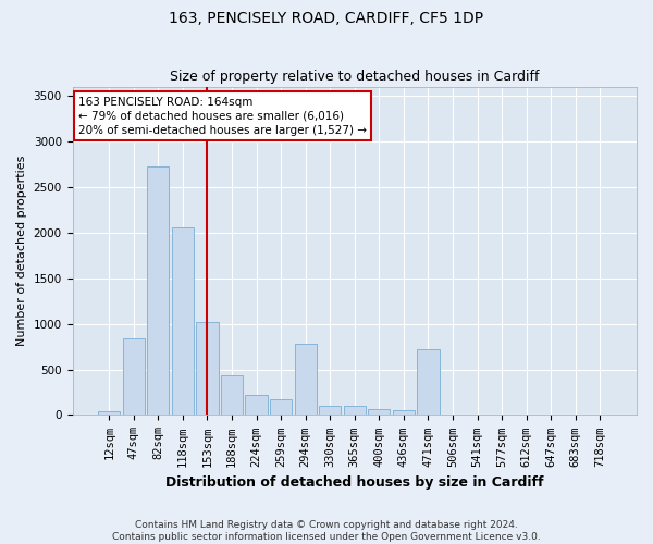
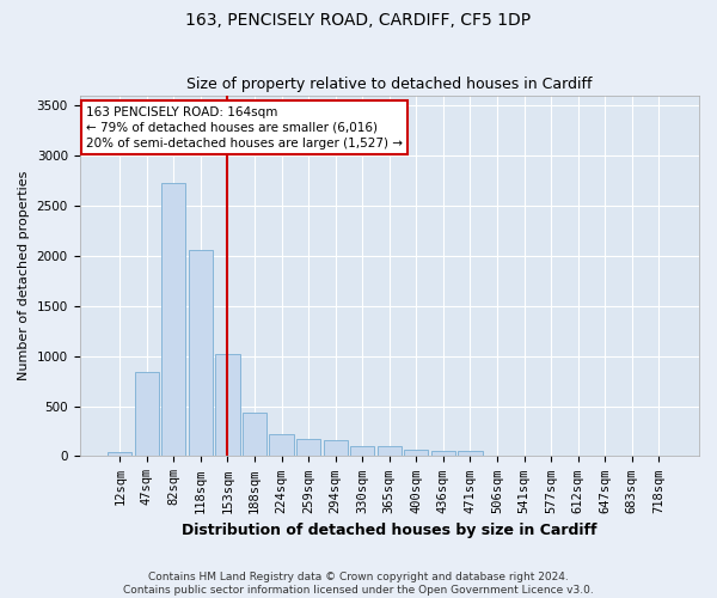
294sqm: 780 -> 160
471sqm: 720 -> 60
